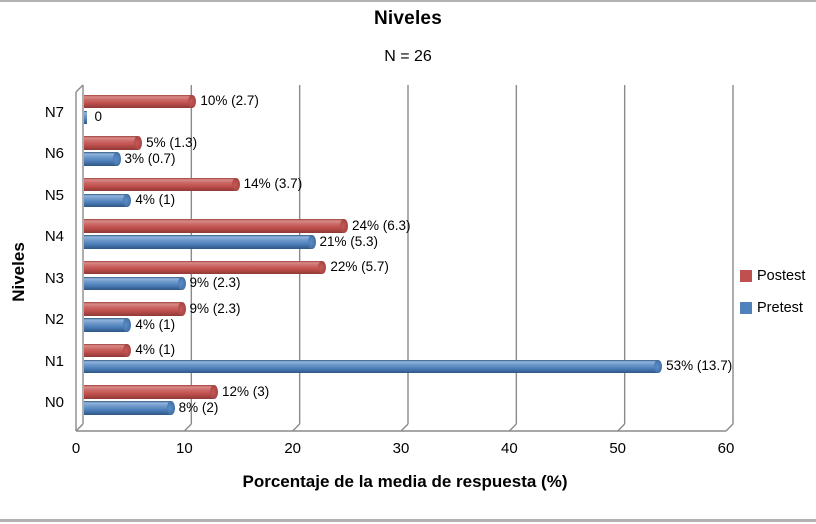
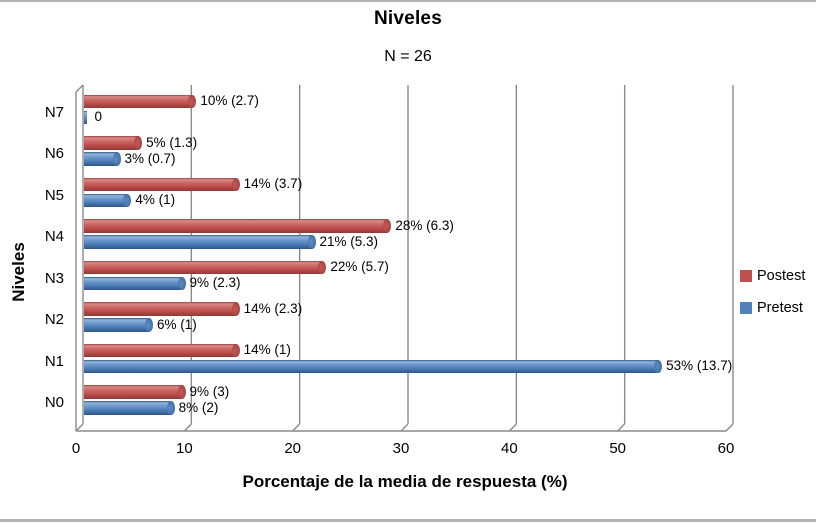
Postest/N4: 24% -> 28%
Postest/N2: 9% -> 14%
Pretest/N2: 4% -> 6%
Postest/N1: 4% -> 14%
Postest/N0: 12% -> 9%
